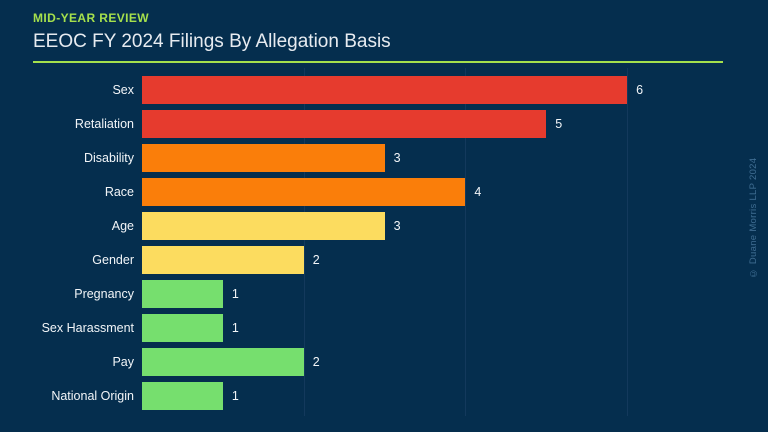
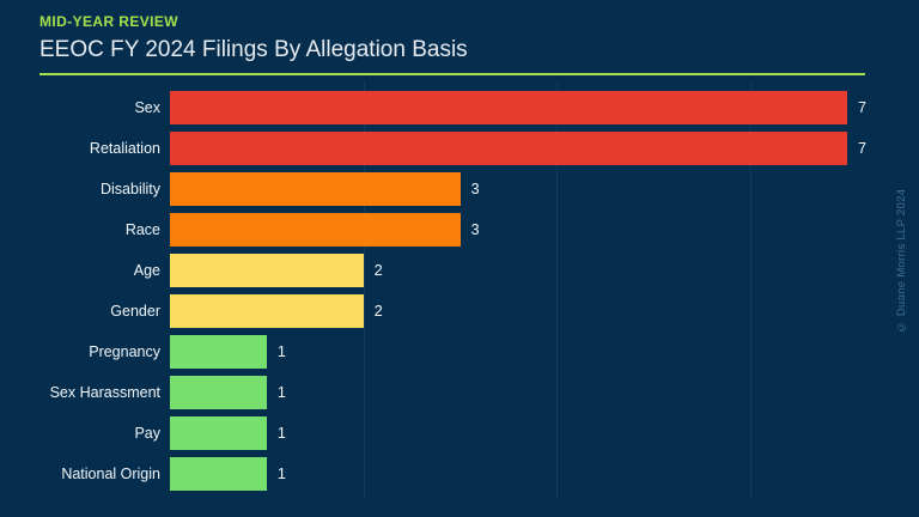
Sex: 6 -> 7
Retaliation: 5 -> 7
Race: 4 -> 3
Age: 3 -> 2
Pay: 2 -> 1
